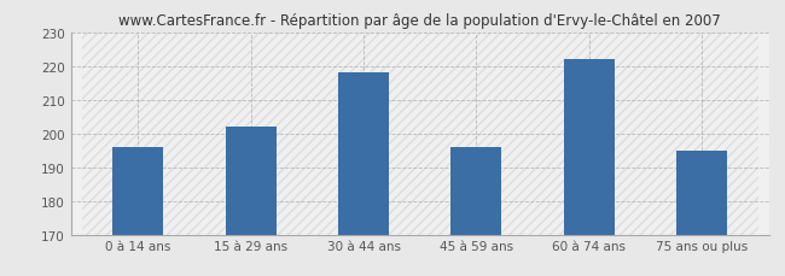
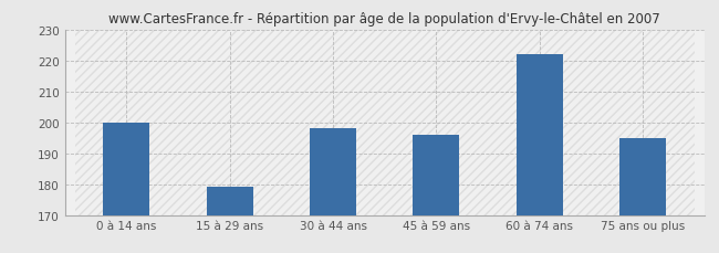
0 à 14 ans: 196 -> 200
15 à 29 ans: 202 -> 179
30 à 44 ans: 218 -> 198
